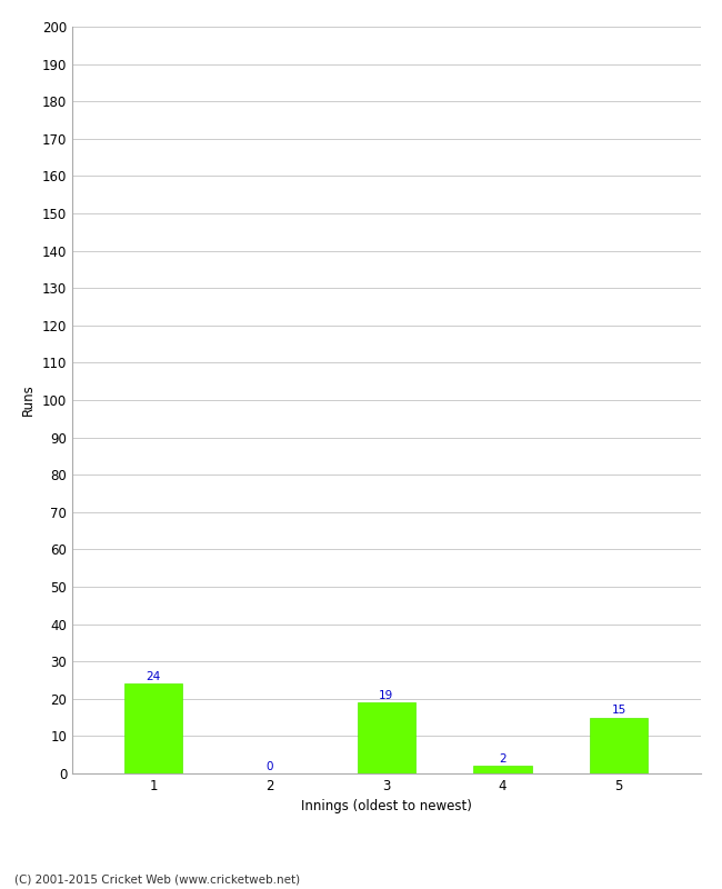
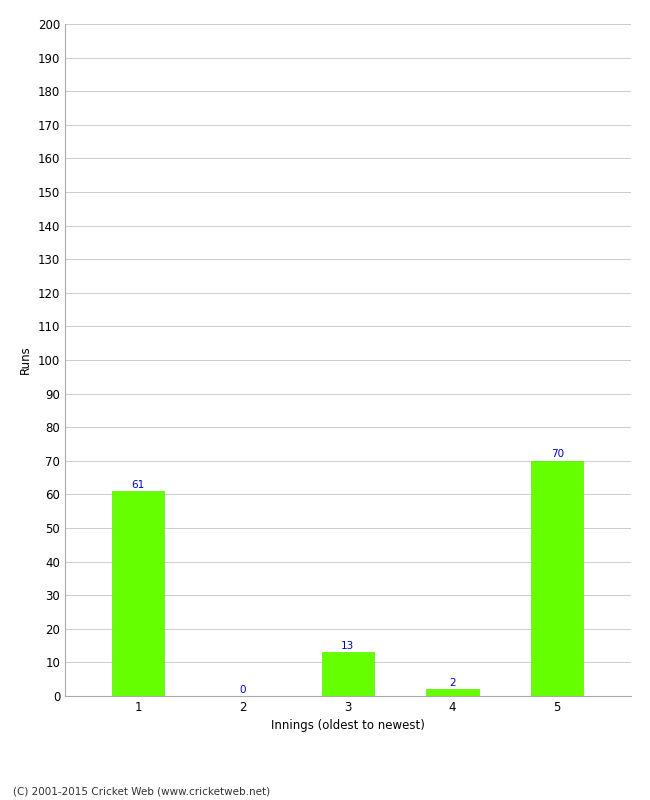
1: 24 -> 61
3: 19 -> 13
5: 15 -> 70
